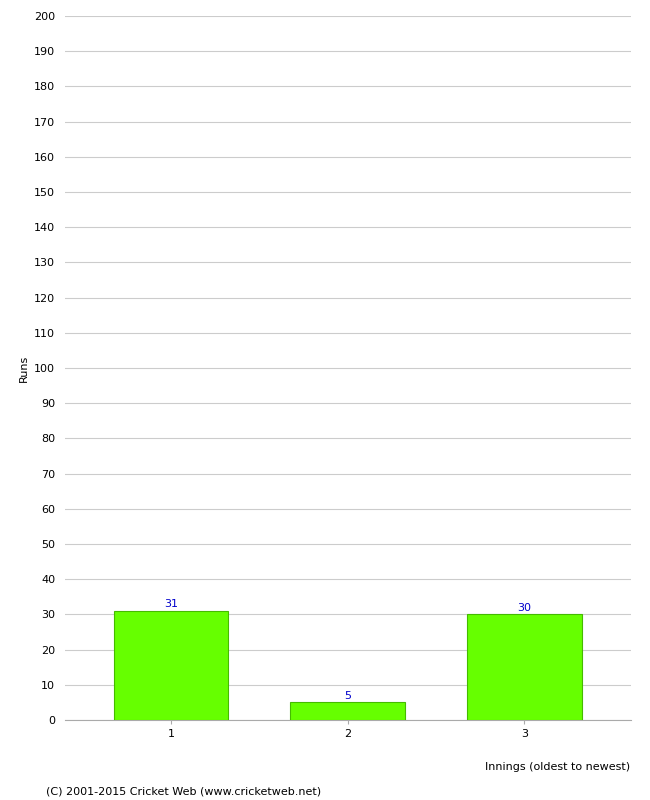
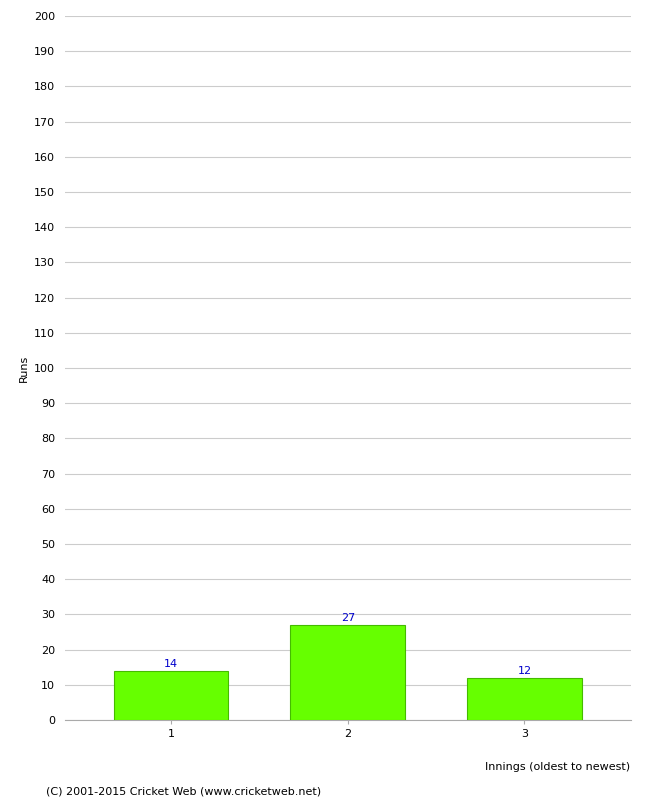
1: 31 -> 14
2: 5 -> 27
3: 30 -> 12
